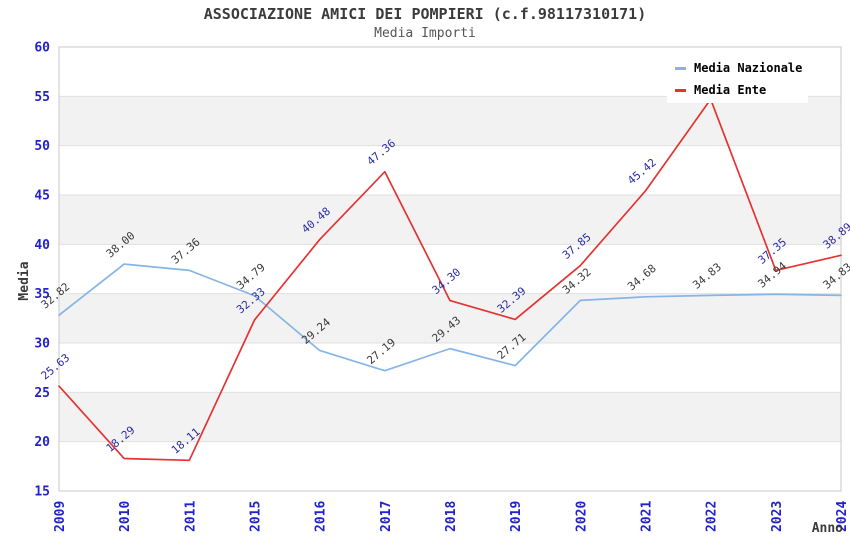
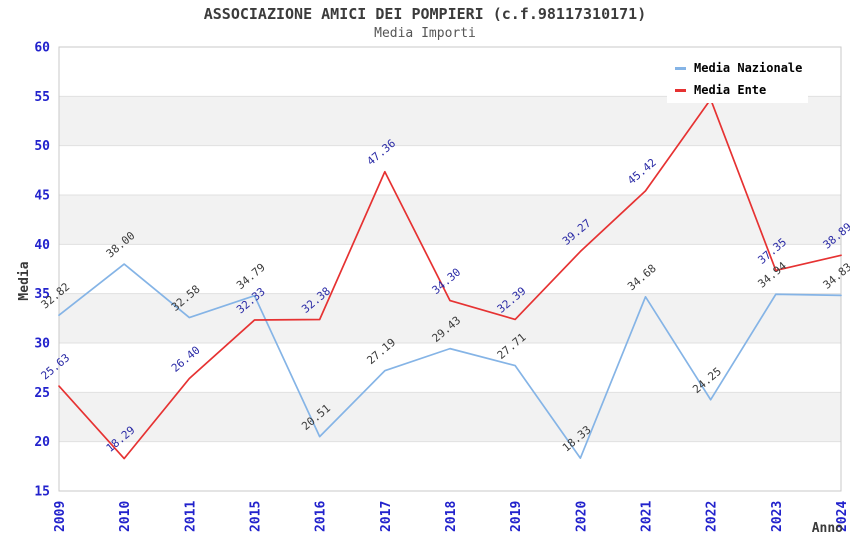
Media Nazionale/2011: 37.36 -> 32.58
Media Ente/2011: 18.11 -> 26.40
Media Nazionale/2016: 29.24 -> 20.51
Media Ente/2016: 40.48 -> 32.38
Media Nazionale/2020: 34.32 -> 18.33
Media Ente/2020: 37.85 -> 39.27
Media Nazionale/2022: 34.83 -> 24.25
